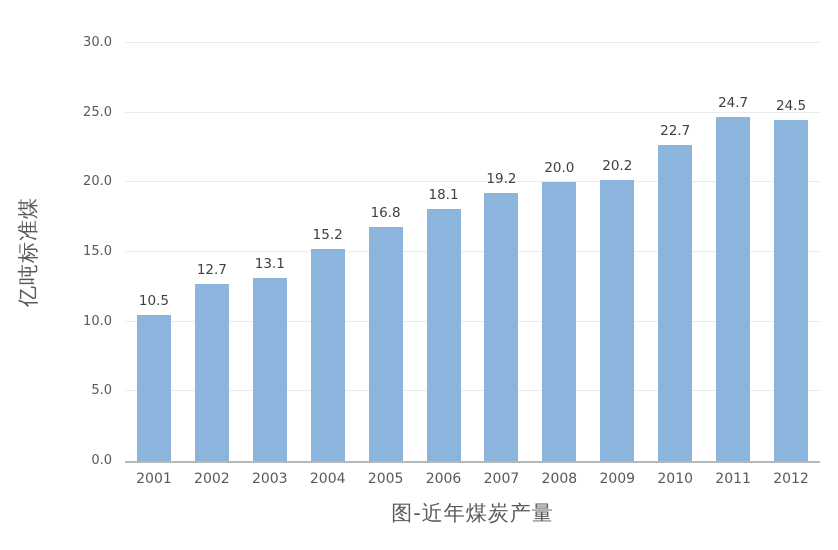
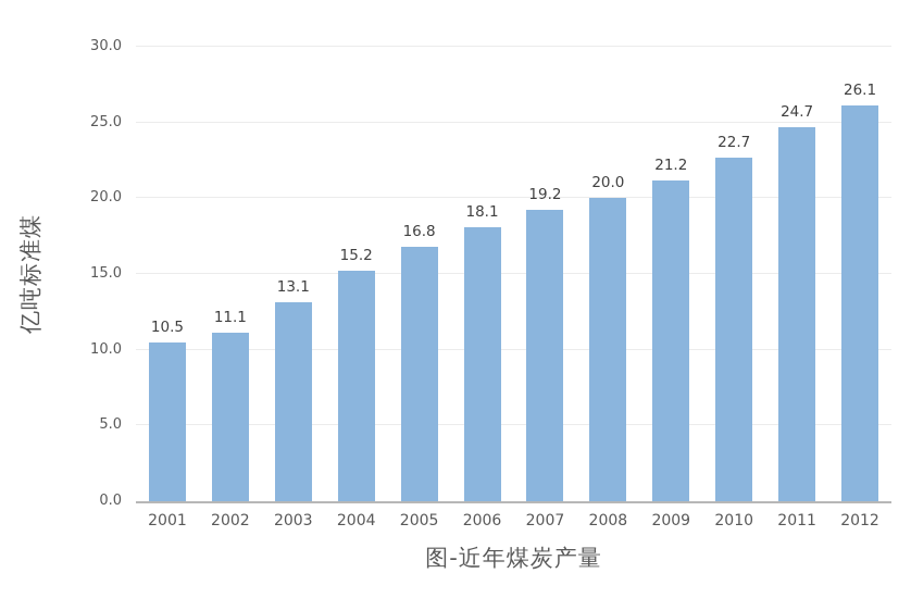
2002: 12.7 -> 11.1
2009: 20.2 -> 21.2
2012: 24.5 -> 26.1
